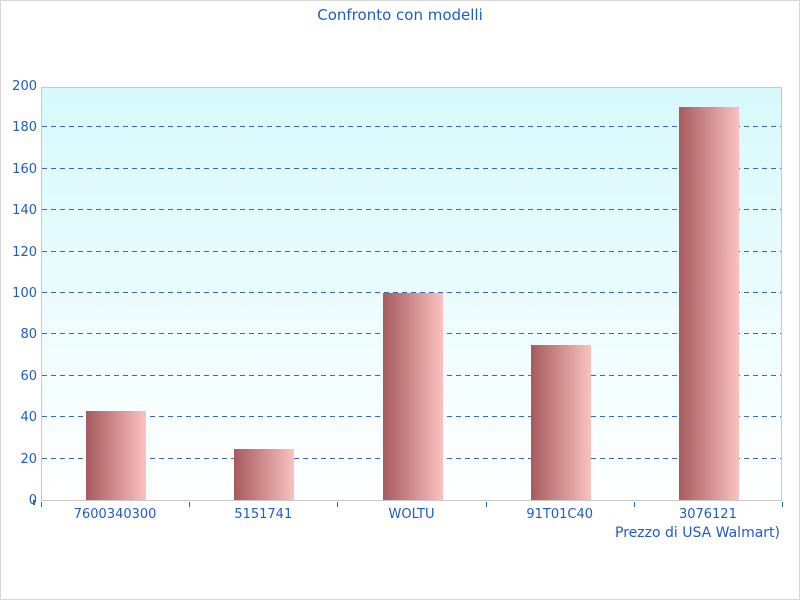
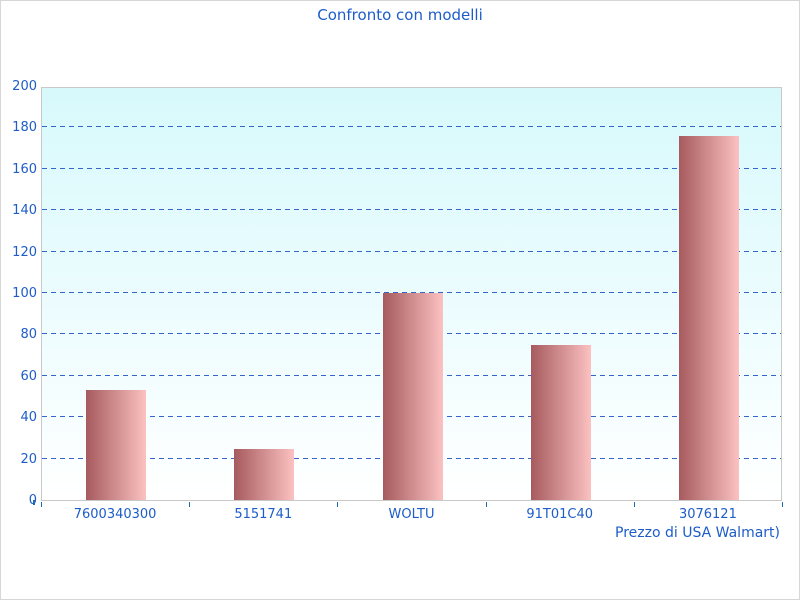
7600340300: 43 -> 53
3076121: 190 -> 176
